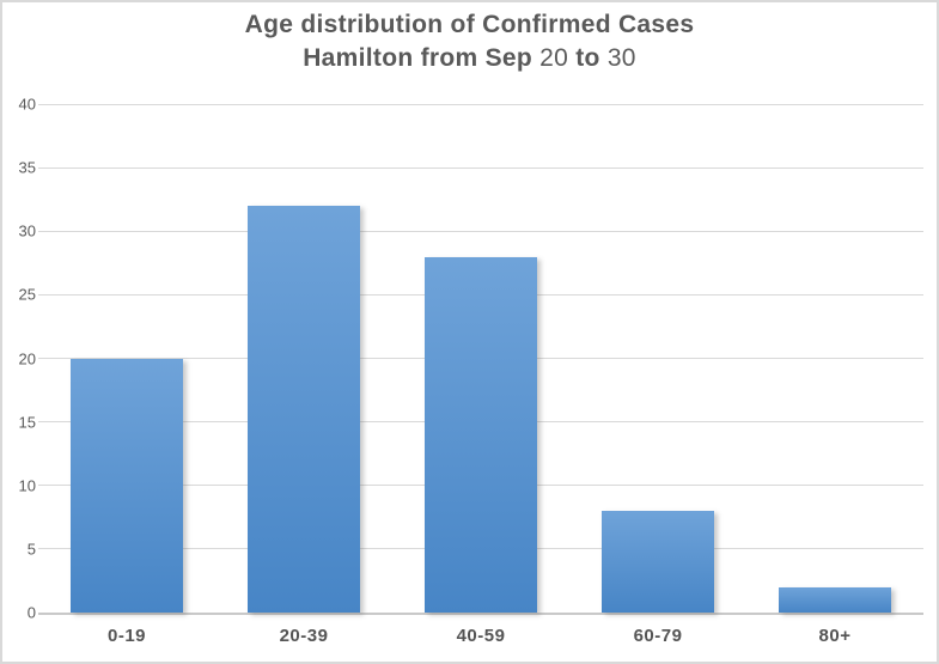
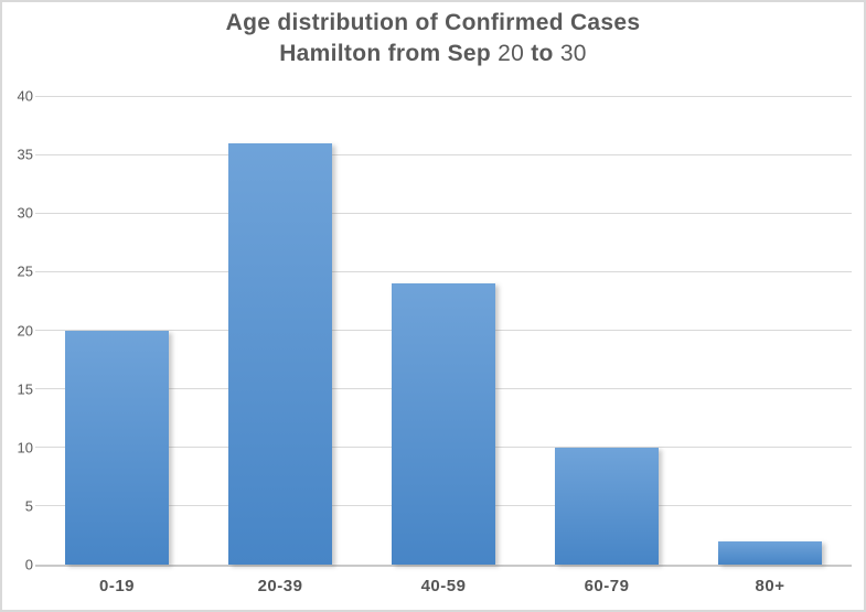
20-39: 32 -> 36
40-59: 28 -> 24
60-79: 8 -> 10
